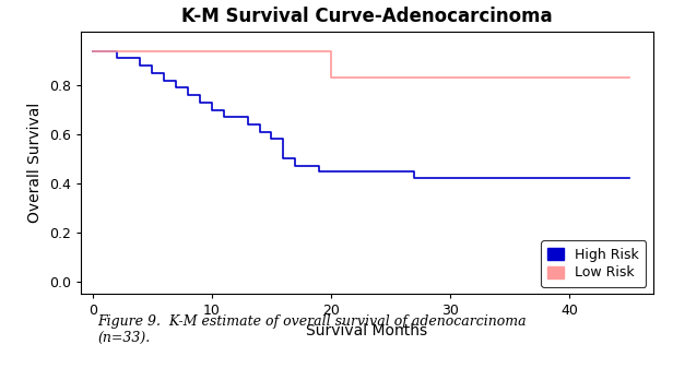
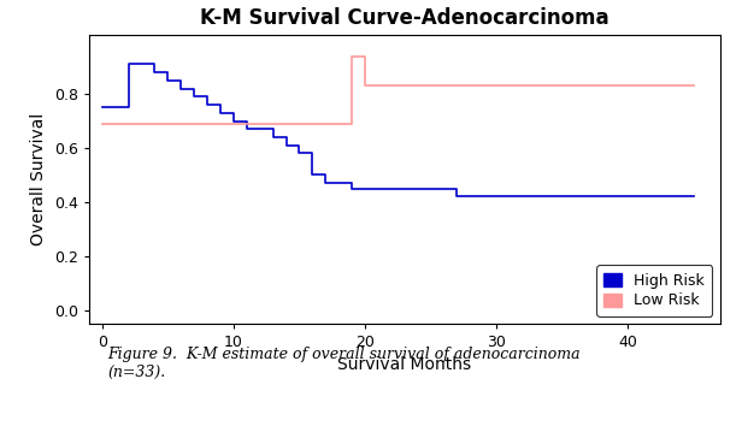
High Risk/0: 0.94 -> 0.75
Low Risk/0: 0.94 -> 0.69
